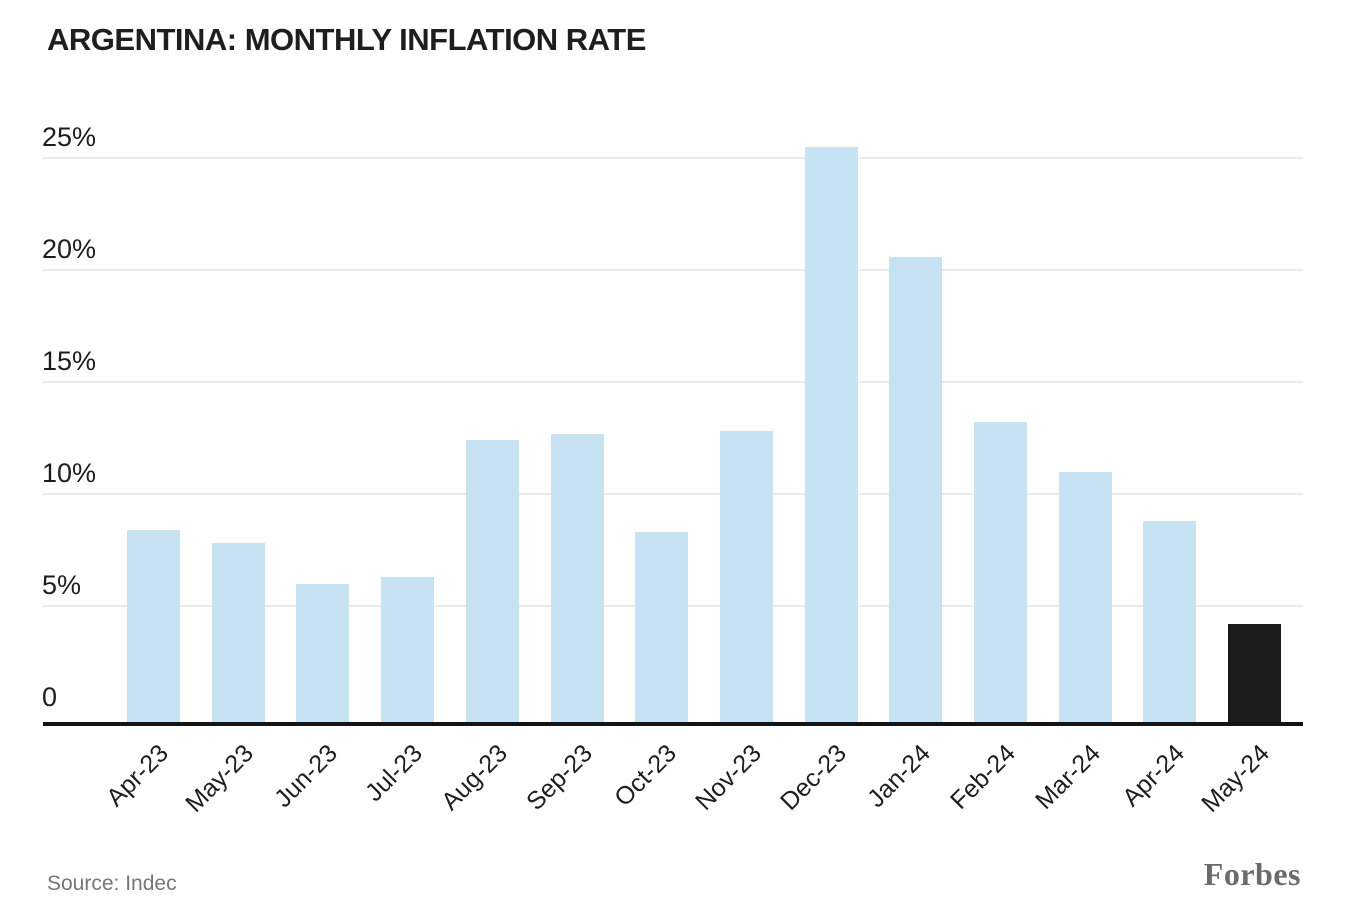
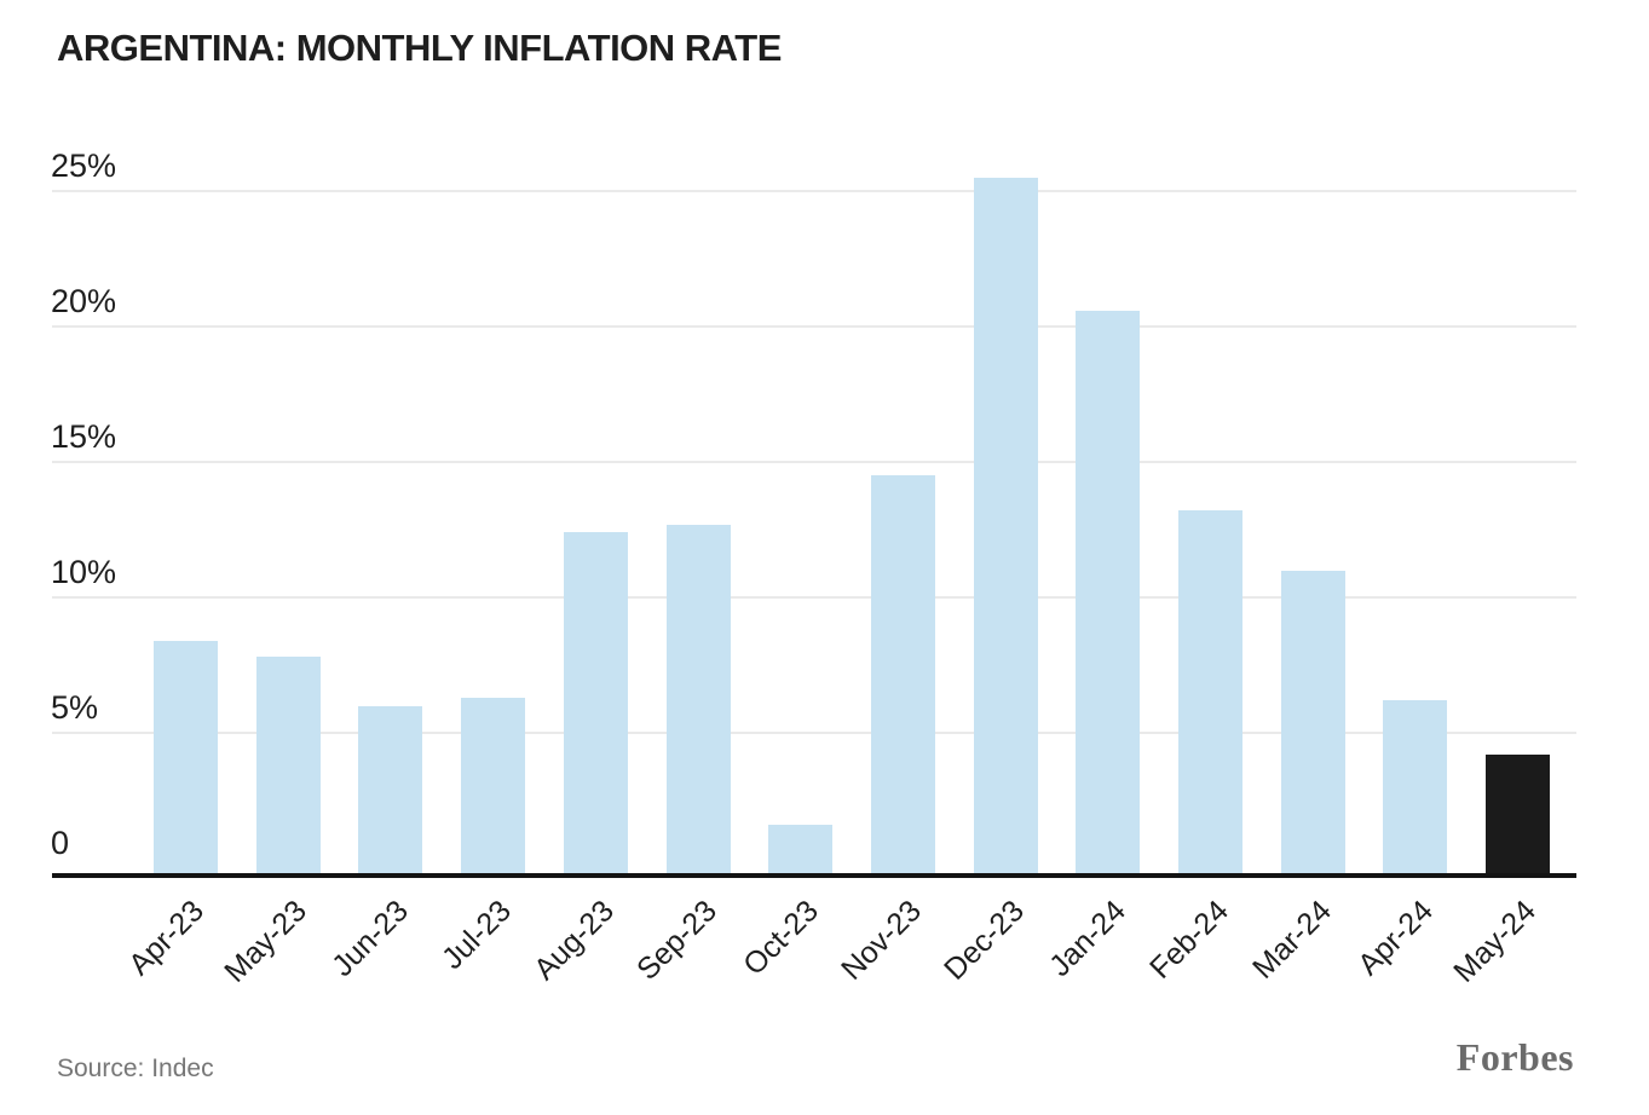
Oct-23: 8.3% -> 1.6%
Nov-23: 12.8% -> 14.5%
Apr-24: 8.8% -> 6.2%
